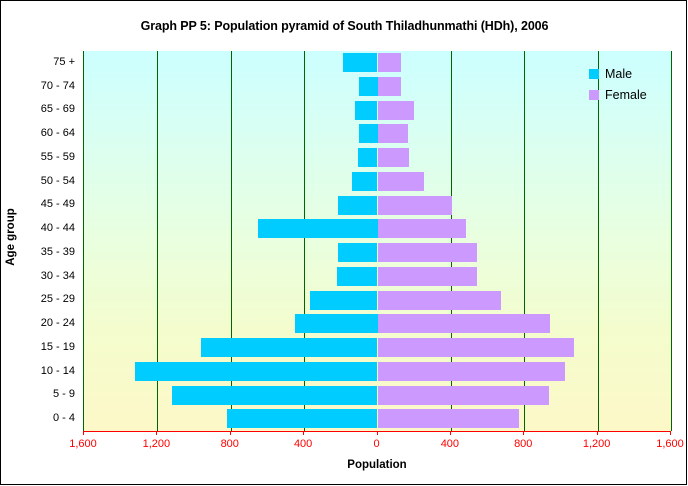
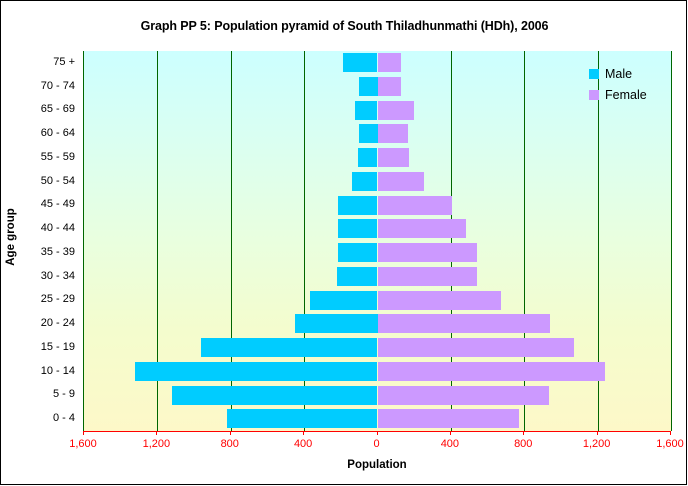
Female/10 - 14: 1020 -> 1240
Male/40 - 44: 650 -> 220
